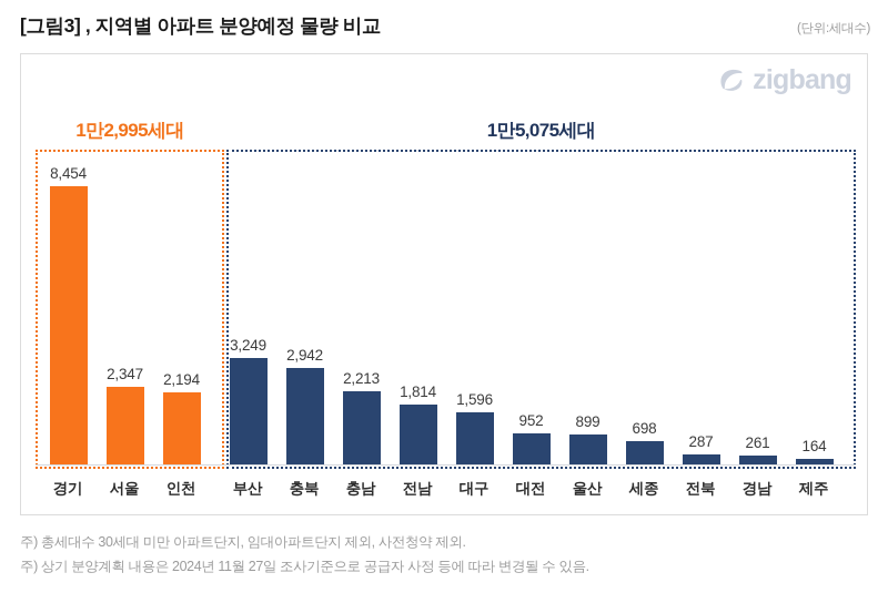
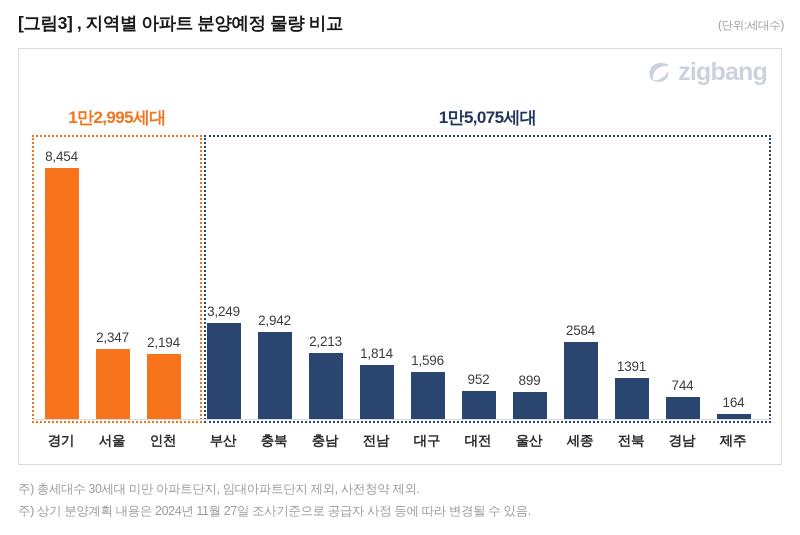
세종: 698 -> 2584
전북: 287 -> 1391
경남: 261 -> 744
